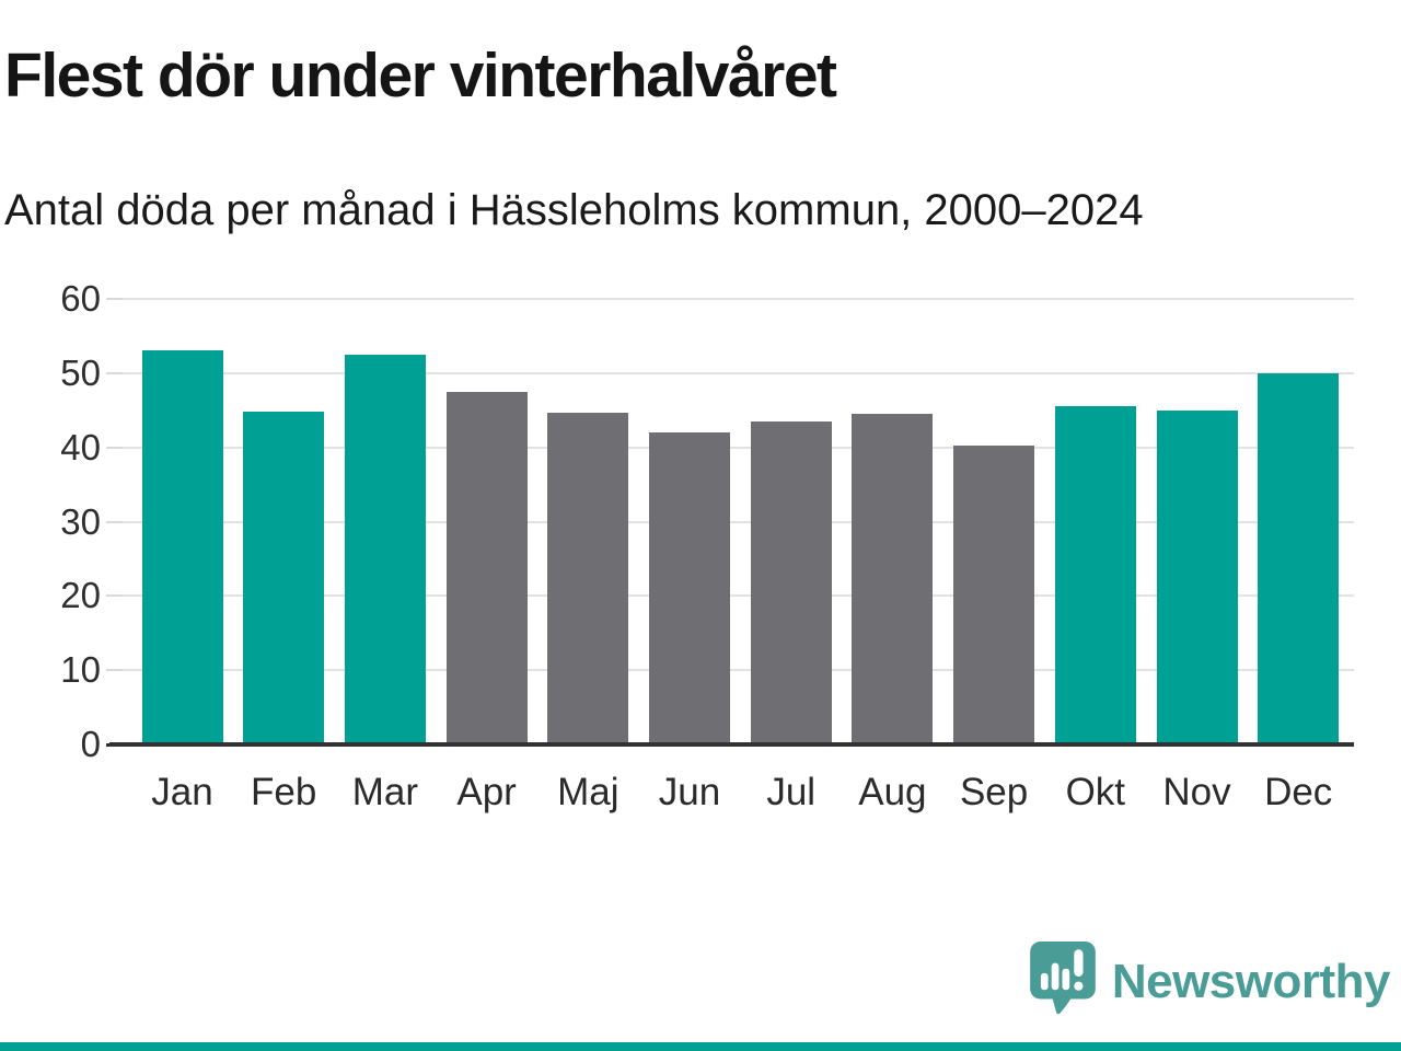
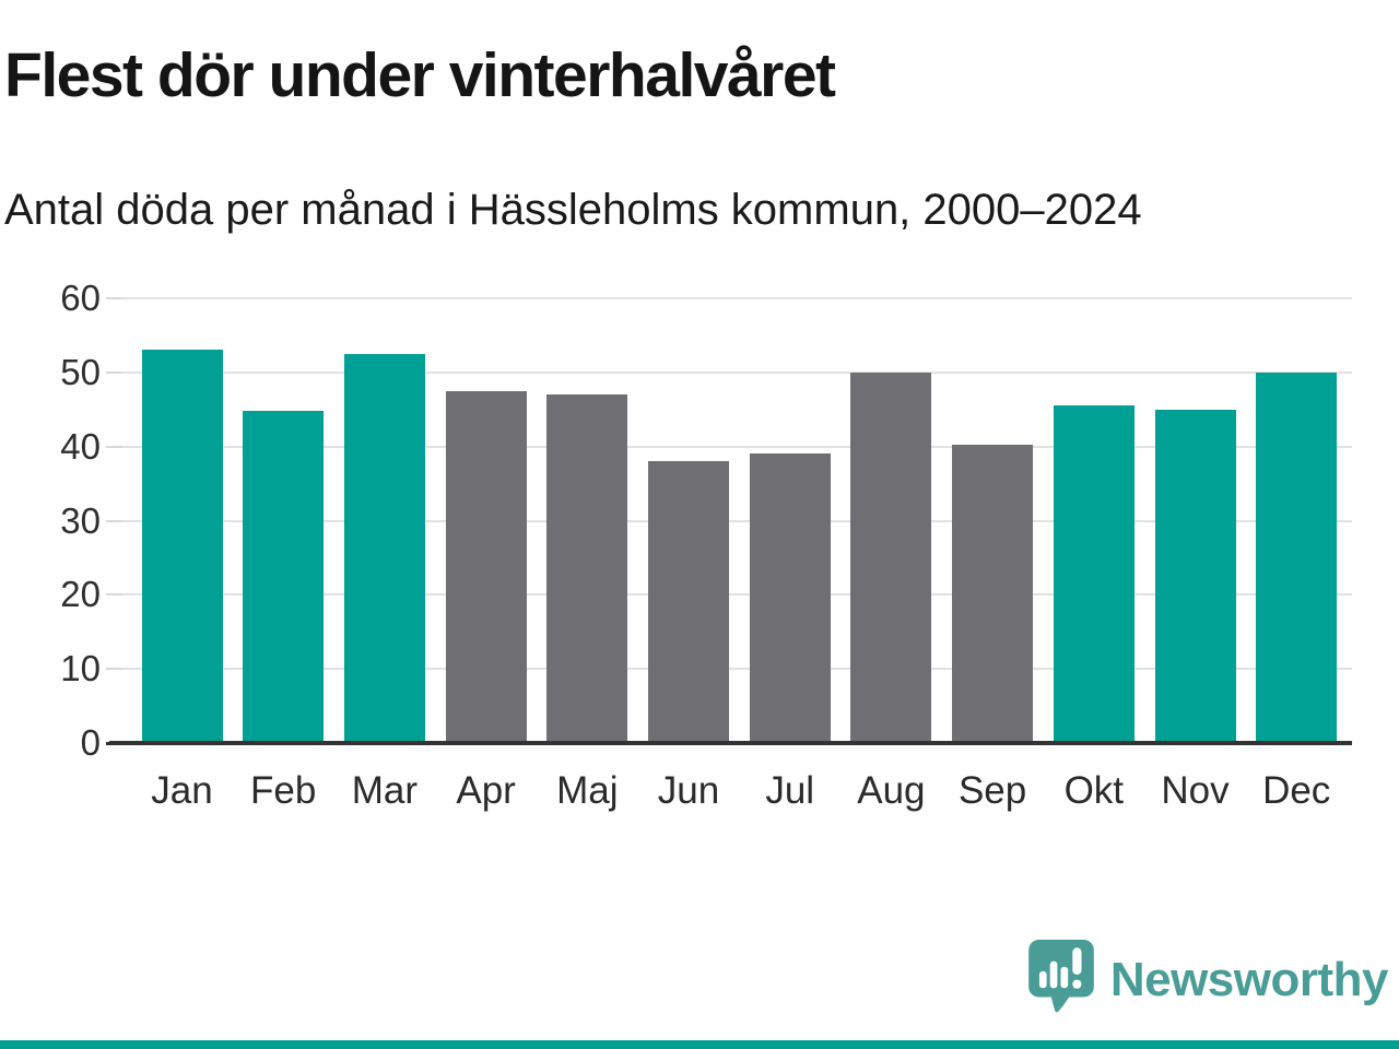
Maj: 45 -> 47
Jun: 42 -> 38
Jul: 44 -> 39
Aug: 44 -> 50
